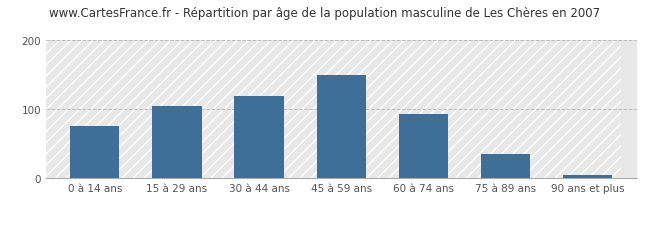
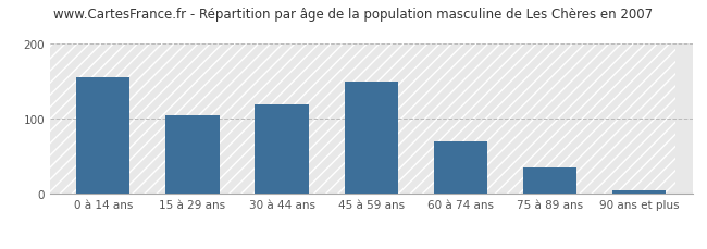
0 à 14 ans: 76 -> 155
60 à 74 ans: 94 -> 70
